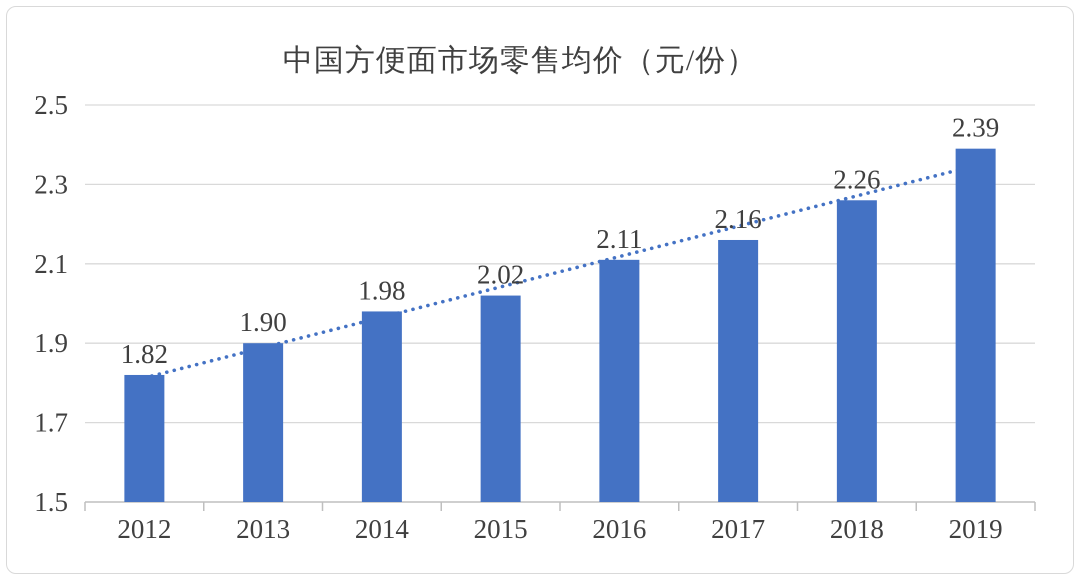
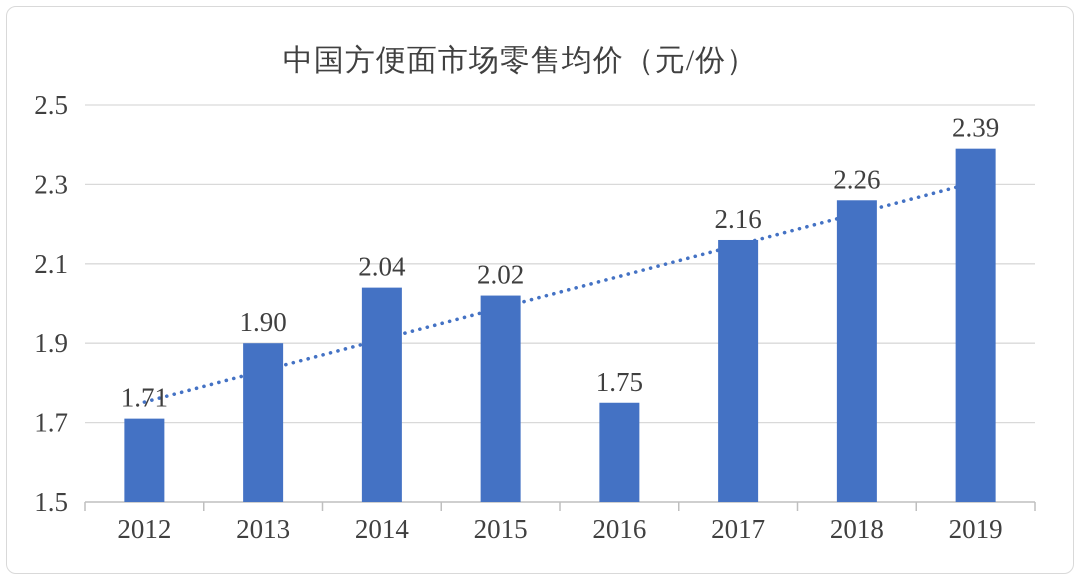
2012: 1.82 -> 1.71
2014: 1.98 -> 2.04
2016: 2.11 -> 1.75
